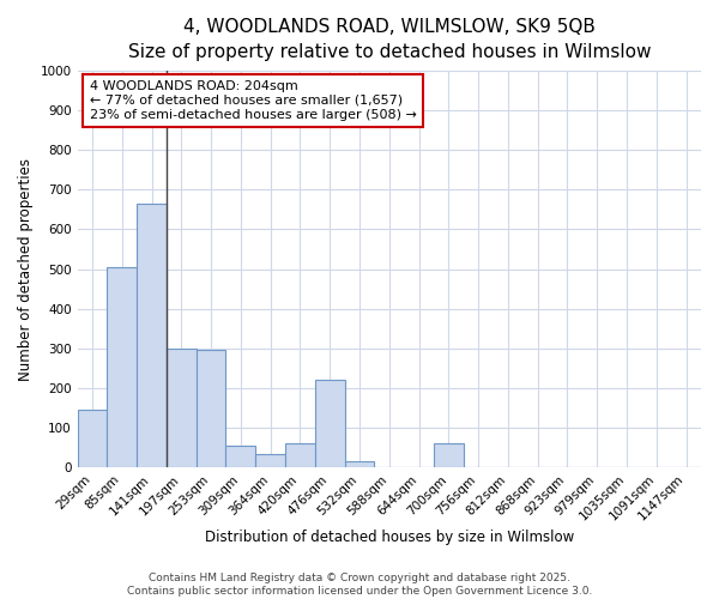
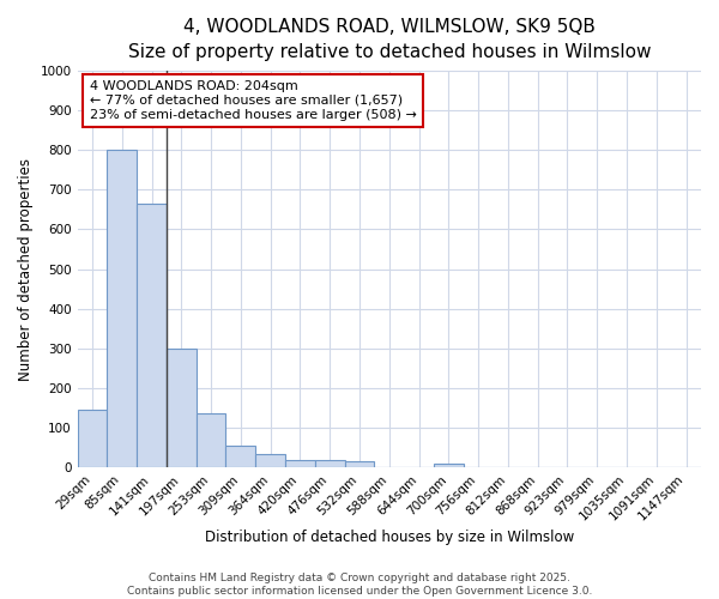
85sqm: 505 -> 800
253sqm: 295 -> 135
420sqm: 60 -> 18
476sqm: 220 -> 18
700sqm: 60 -> 10
